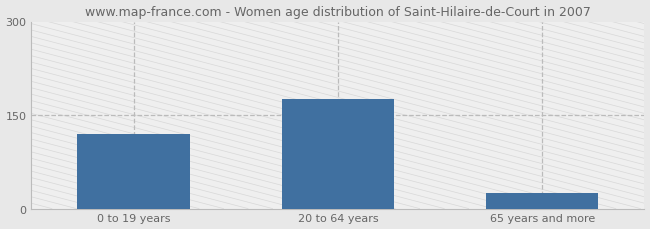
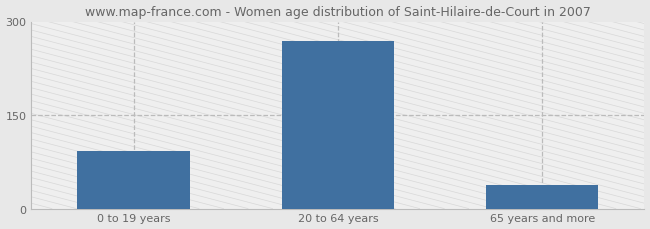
0 to 19 years: 120 -> 92
20 to 64 years: 175 -> 268
65 years and more: 25 -> 38
